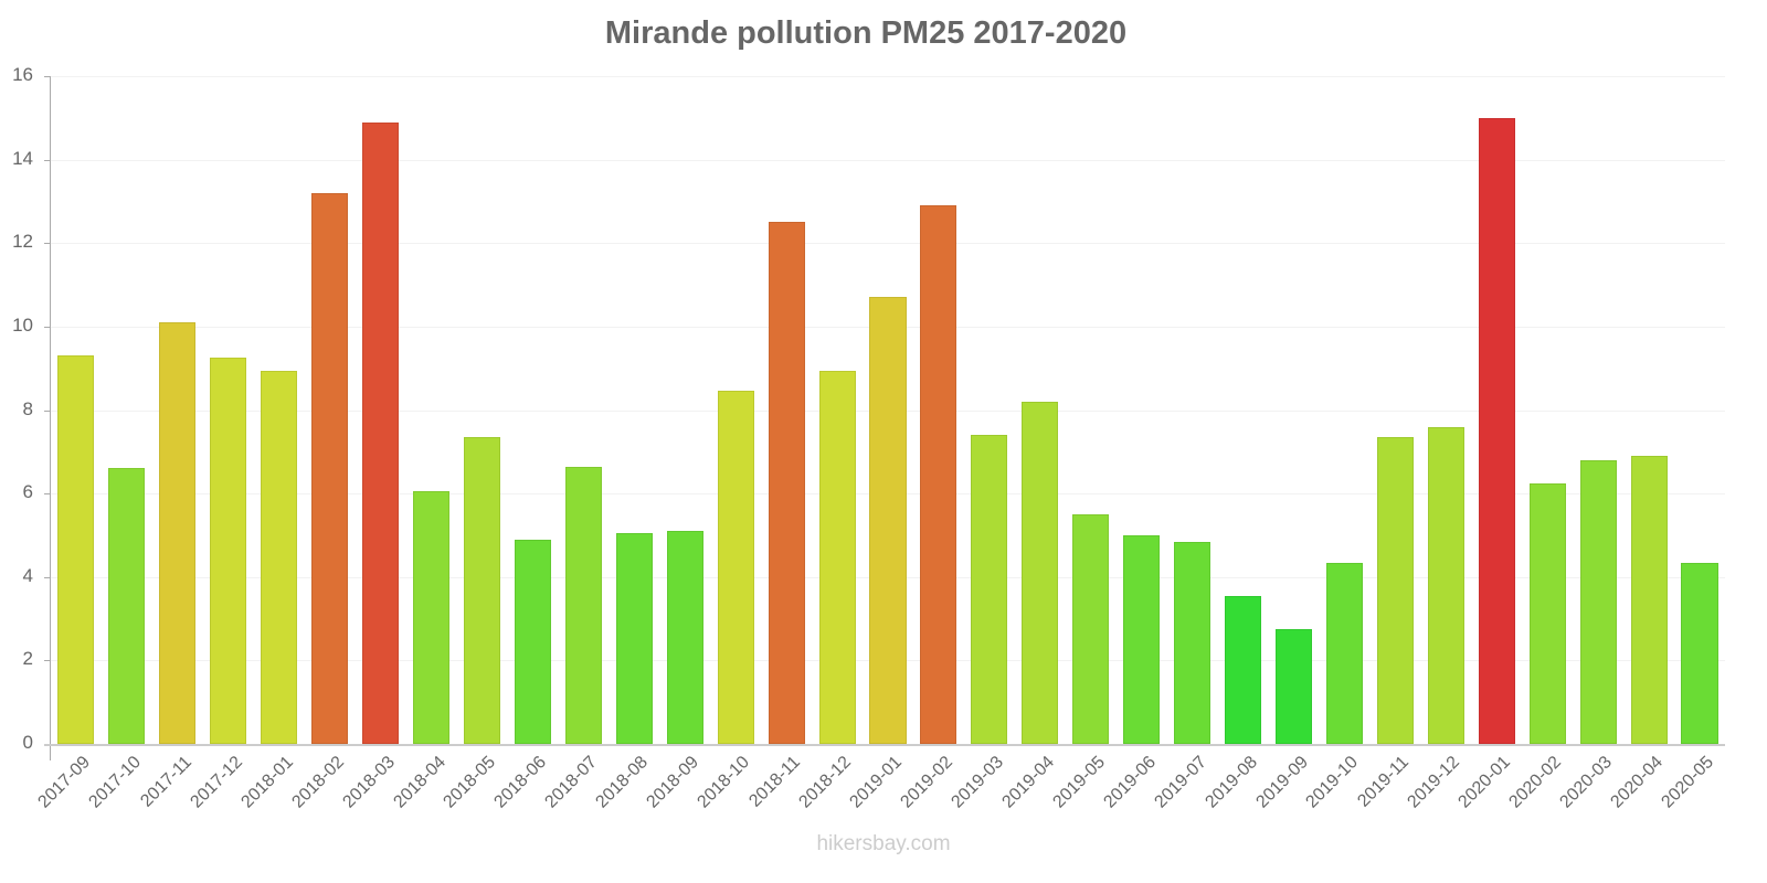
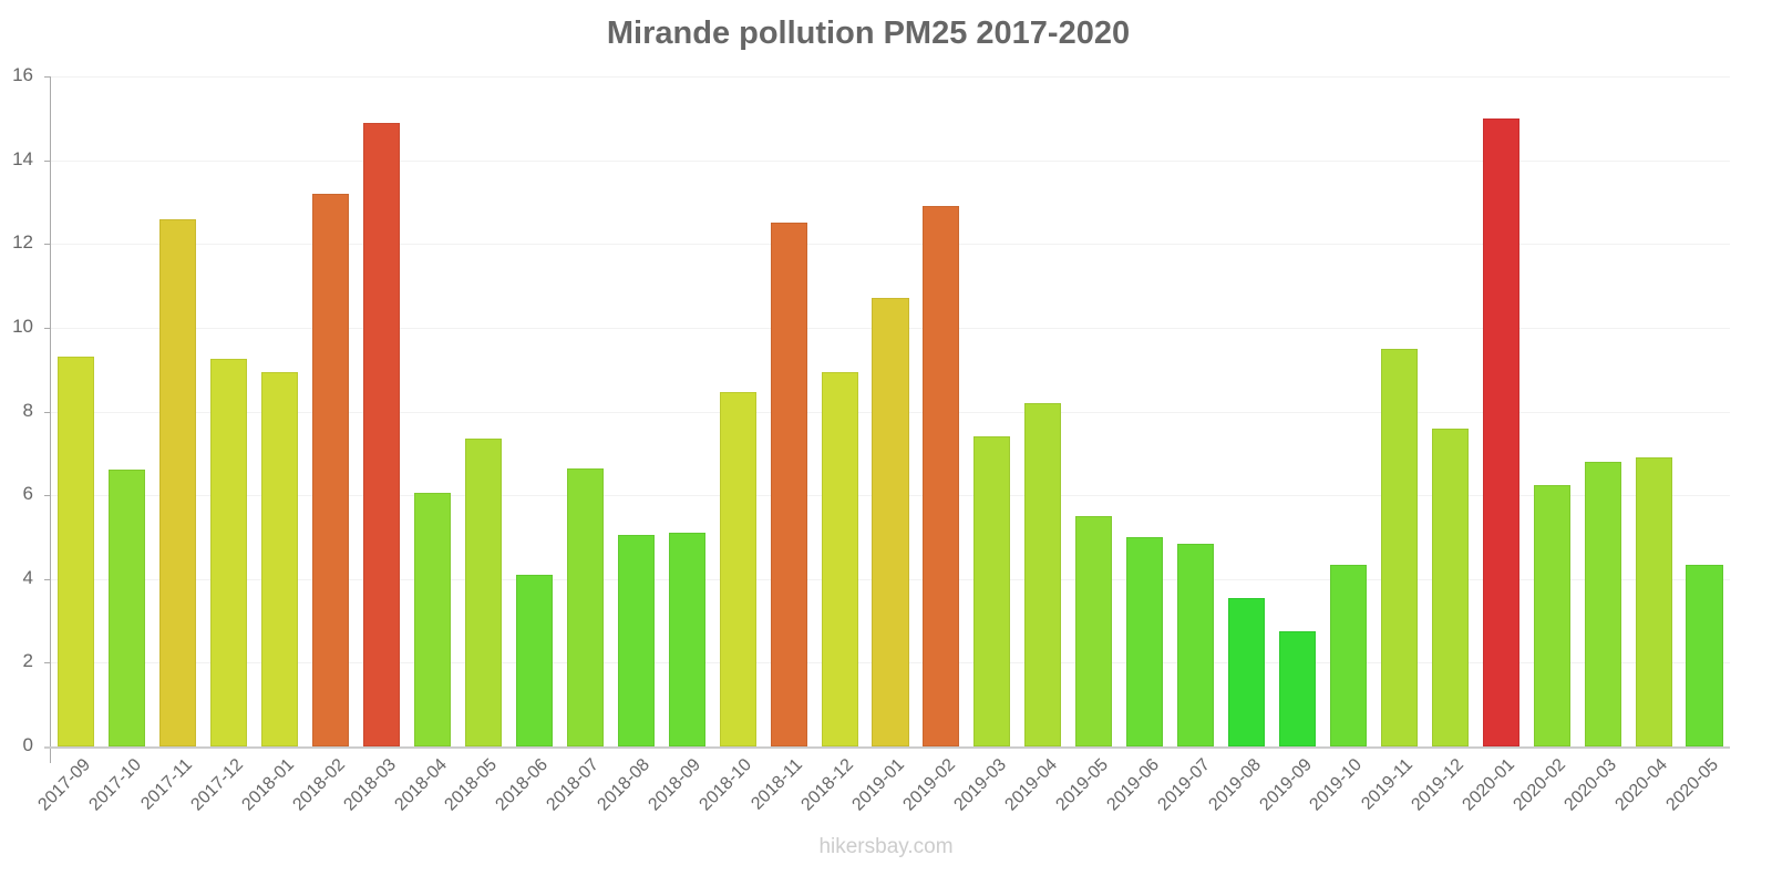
2017-11: 10.1 -> 12.6
2018-06: 4.9 -> 4.1
2019-11: 7.3 -> 9.5
